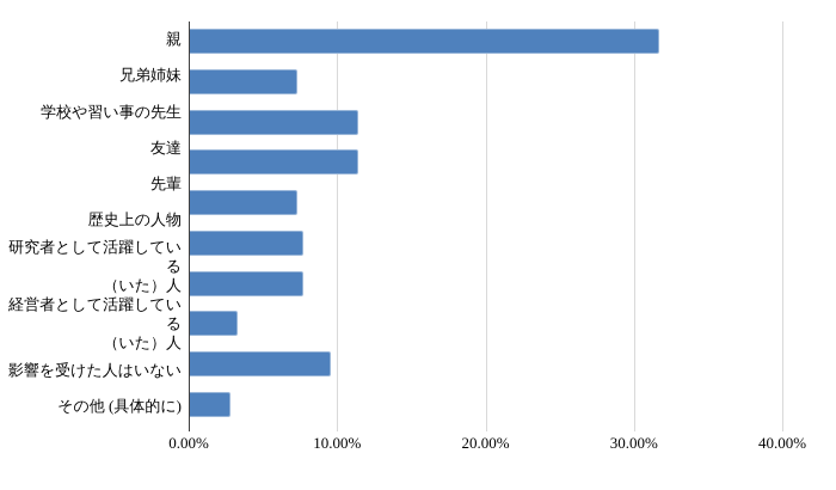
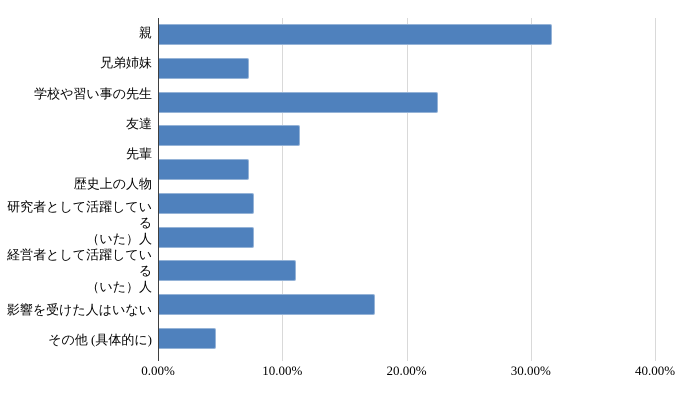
学校や習い事の先生: 11.4% -> 22.5%
経営者として活躍している （いた）人: 3.3% -> 11.1%
影響を受けた人はいない: 9.6% -> 17.5%
その他 (具体的に): 2.8% -> 4.7%
